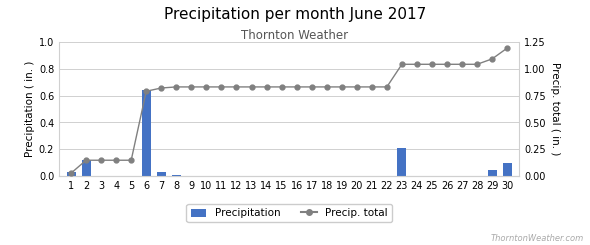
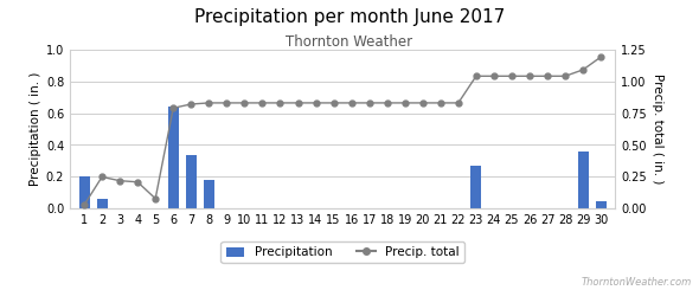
Precipitation/1: 0.03 -> 0.20
Precipitation/2: 0.12 -> 0.06
Precip. total/2: 0.15 -> 0.25
Precip. total/3: 0.15 -> 0.22
Precip. total/4: 0.15 -> 0.21
Precip. total/5: 0.15 -> 0.08
Precipitation/7: 0.03 -> 0.34
Precipitation/8: 0.01 -> 0.18
Precipitation/23: 0.21 -> 0.27
Precipitation/29: 0.05 -> 0.36
Precipitation/30: 0.10 -> 0.05
